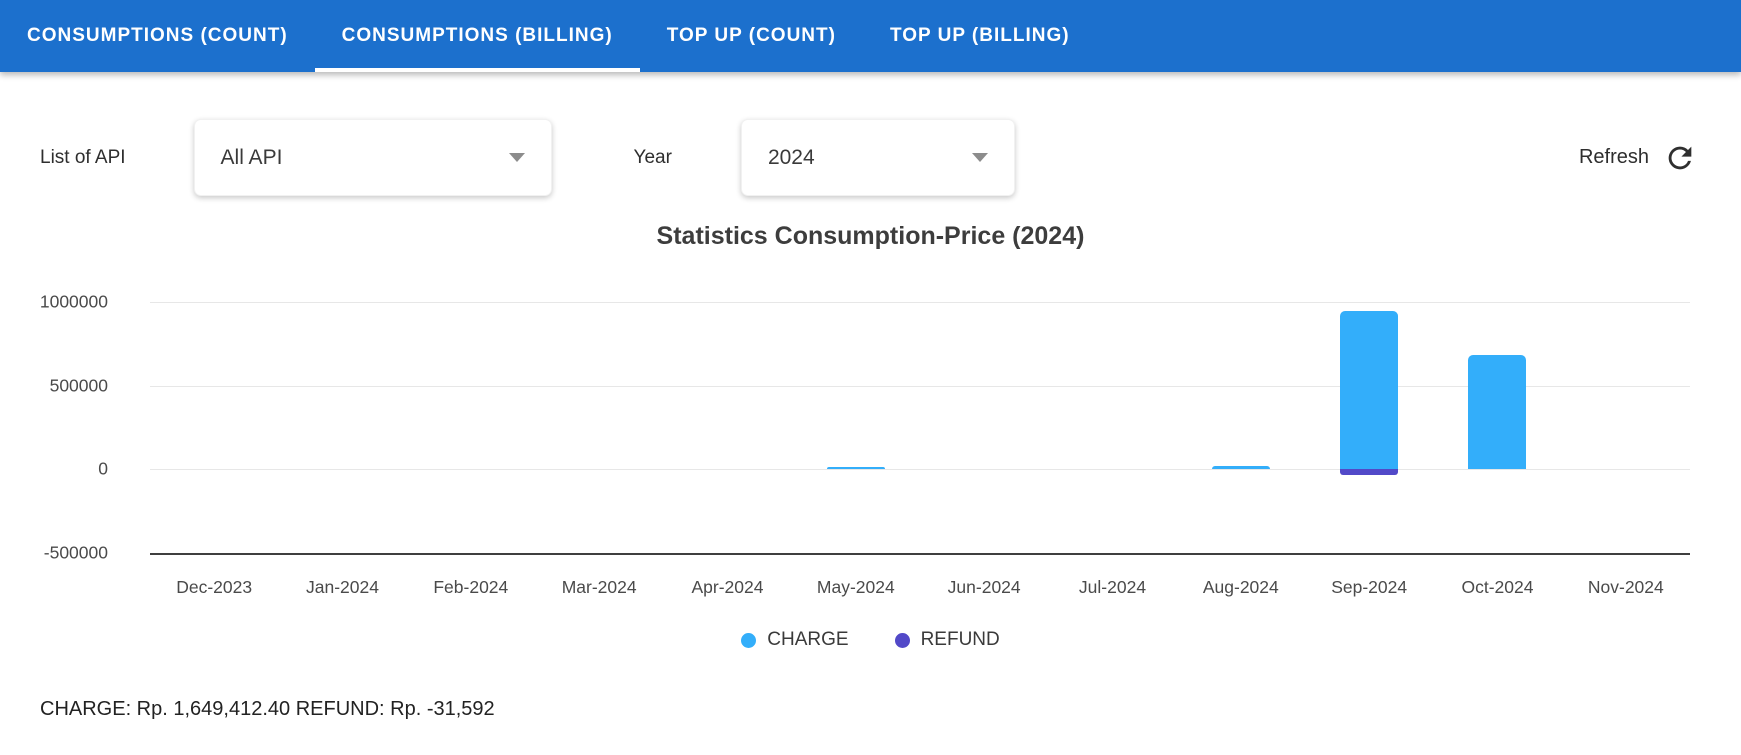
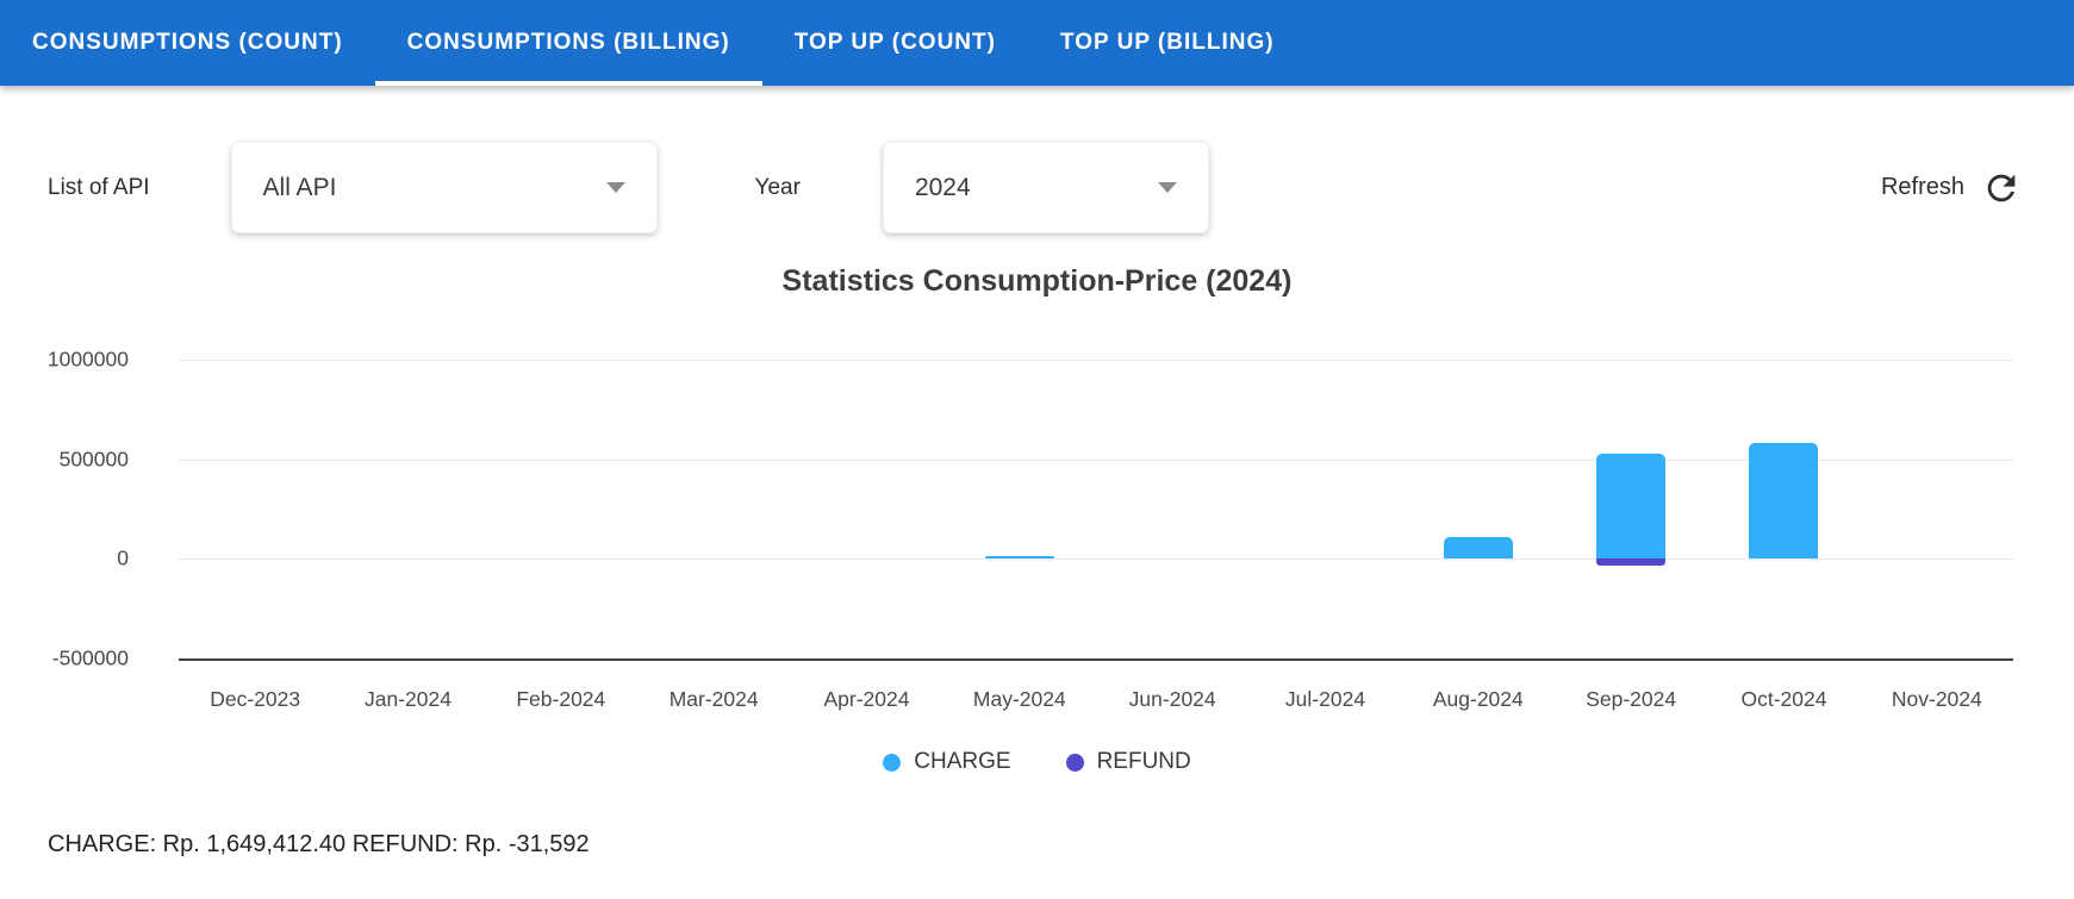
CHARGE/Aug-2024: 20000 -> 110000
CHARGE/Sep-2024: 940000 -> 530000
CHARGE/Oct-2024: 680000 -> 580000
